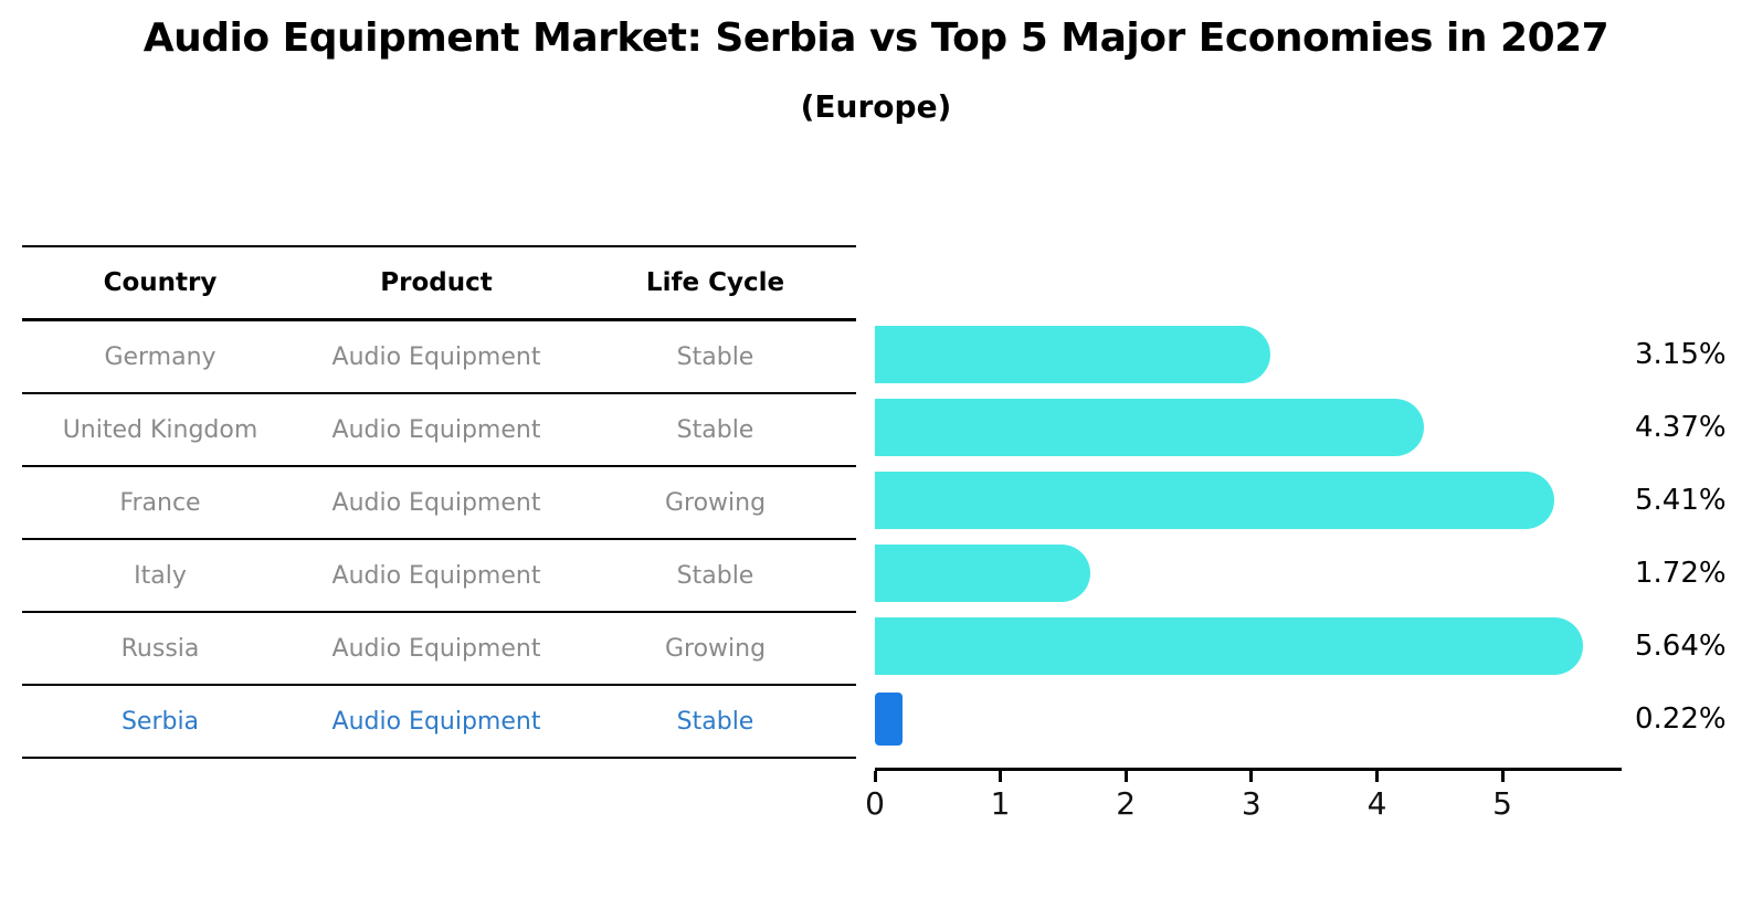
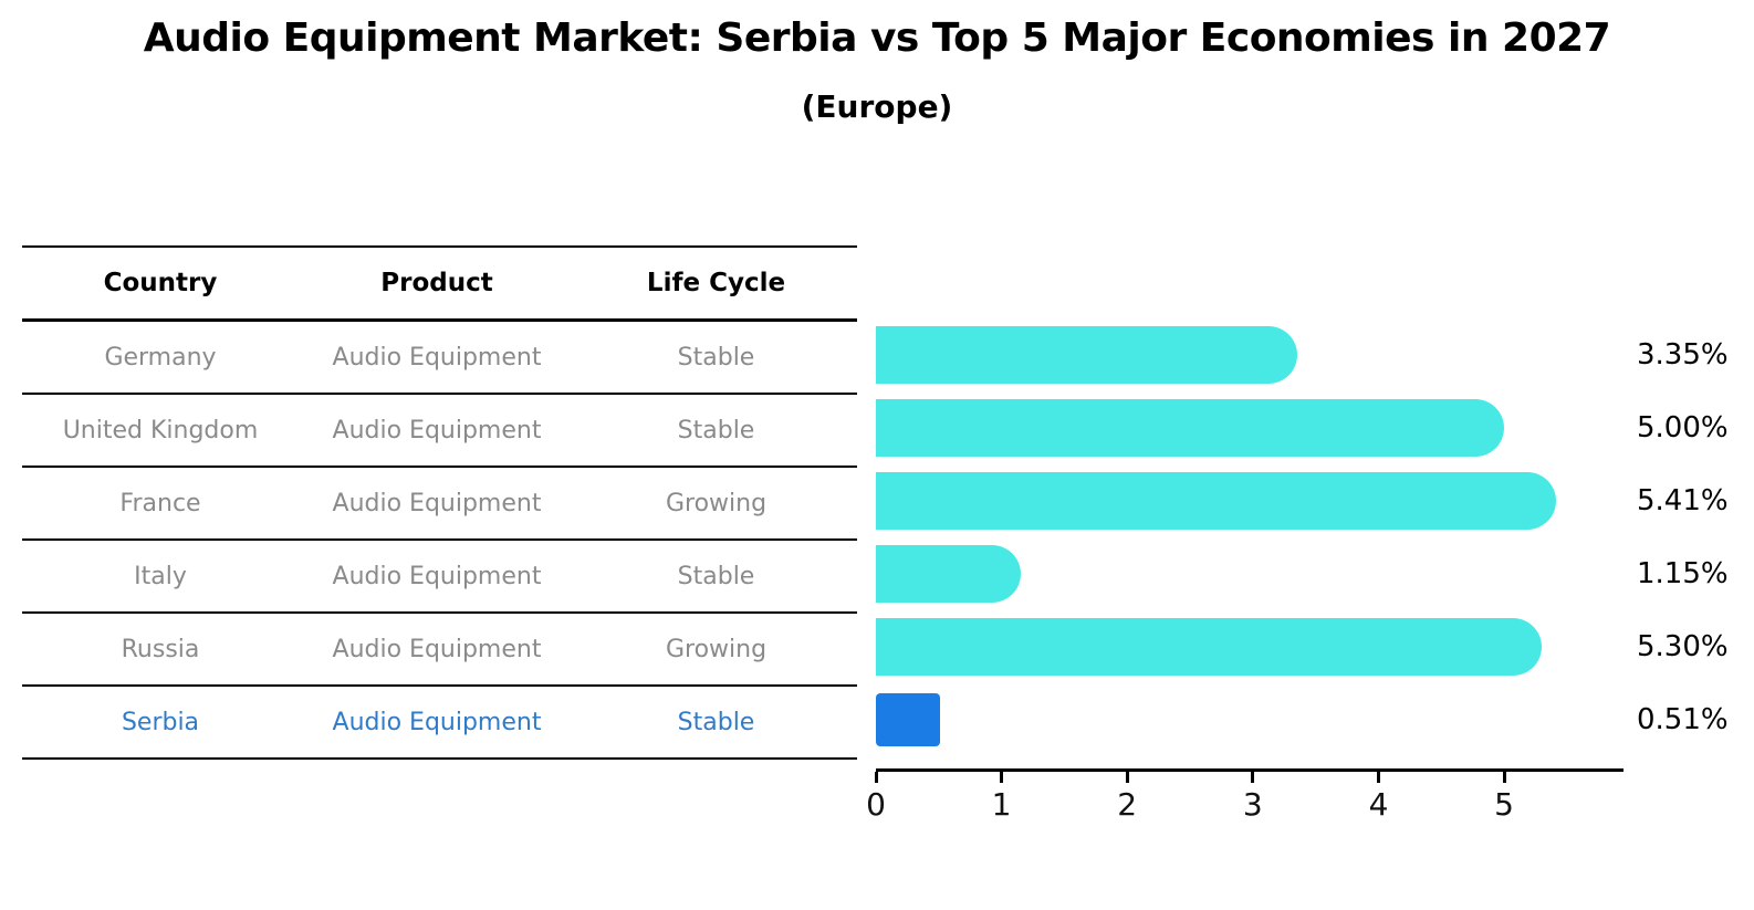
Germany: 3.15% -> 3.35%
United Kingdom: 4.37% -> 5.00%
Italy: 1.72% -> 1.15%
Russia: 5.64% -> 5.30%
Serbia: 0.22% -> 0.51%
